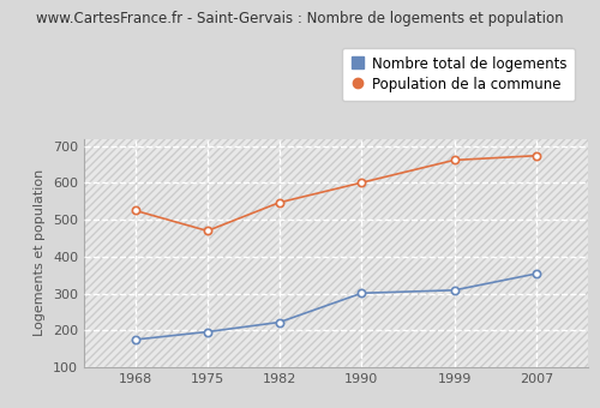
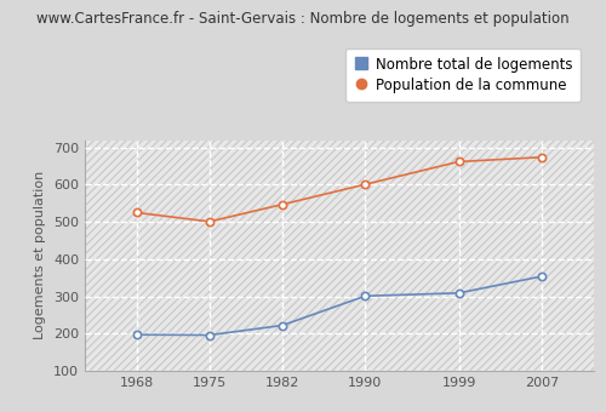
Nombre total de logements/1968: 175 -> 197
Population de la commune/1975: 470 -> 501
